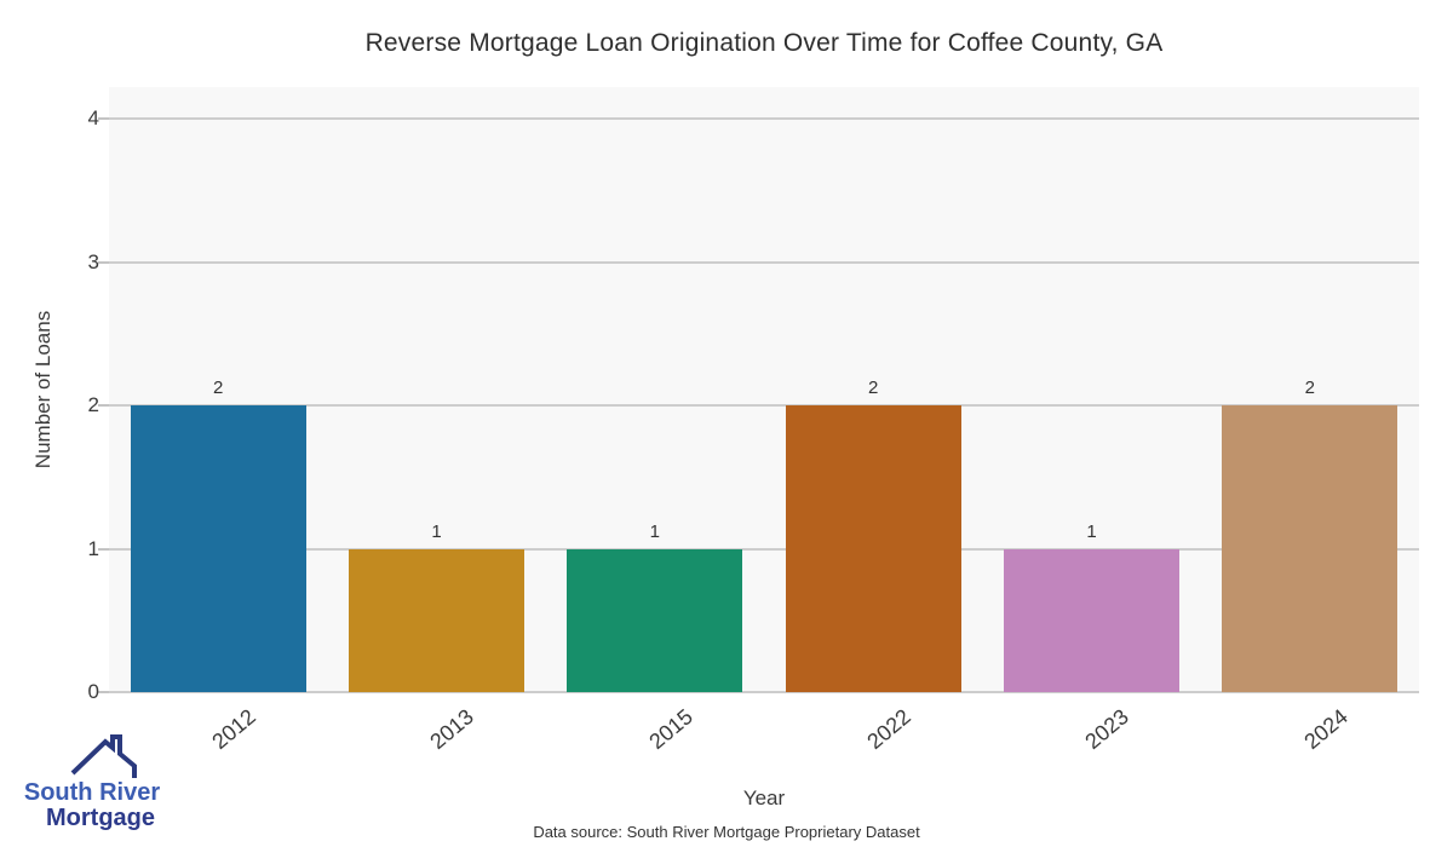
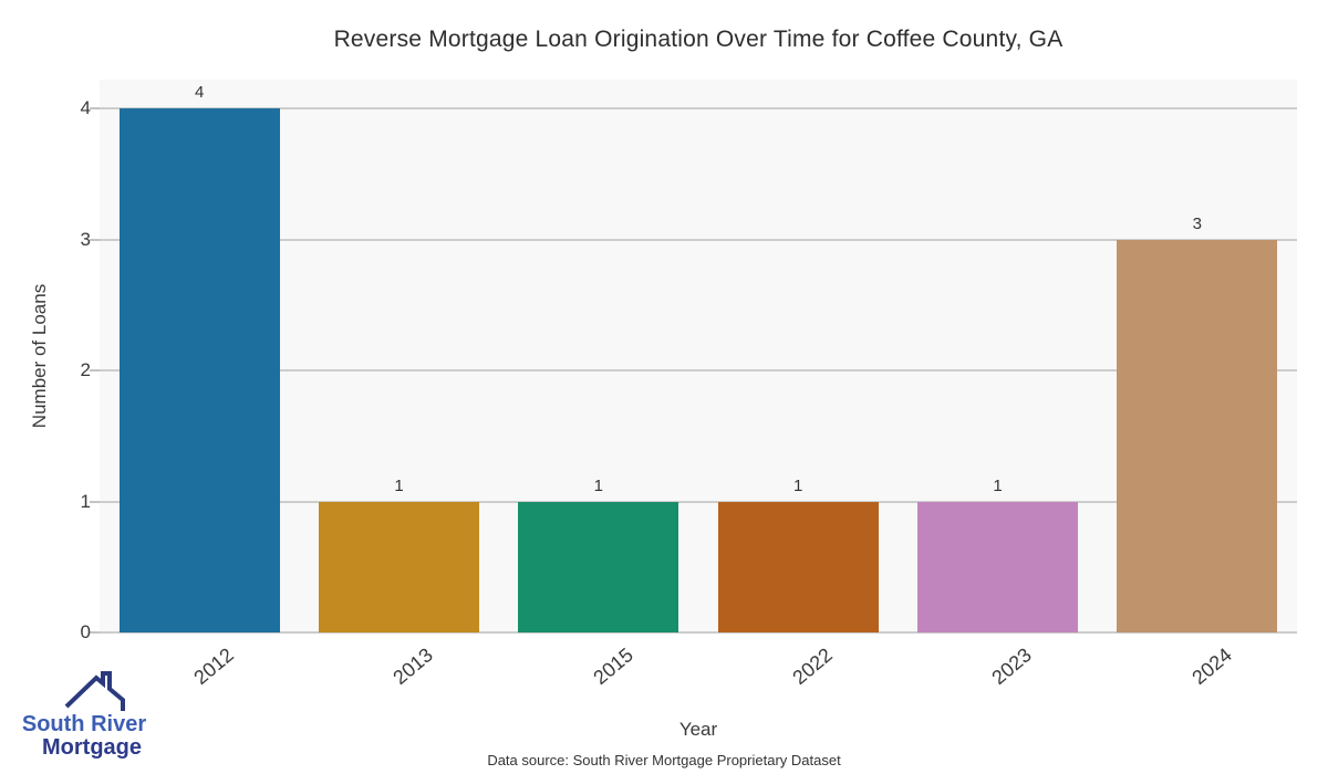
2012: 2 -> 4
2022: 2 -> 1
2024: 2 -> 3
